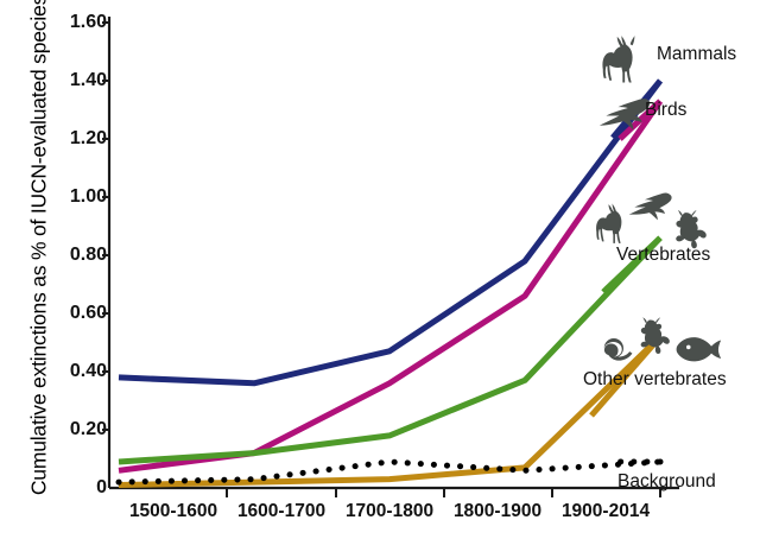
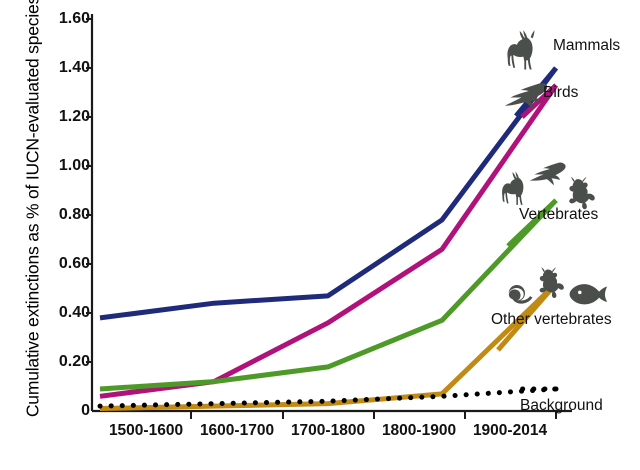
Mammals/1600-1700: 0.36 -> 0.44
Background/1700-1800: 0.09 -> 0.04
